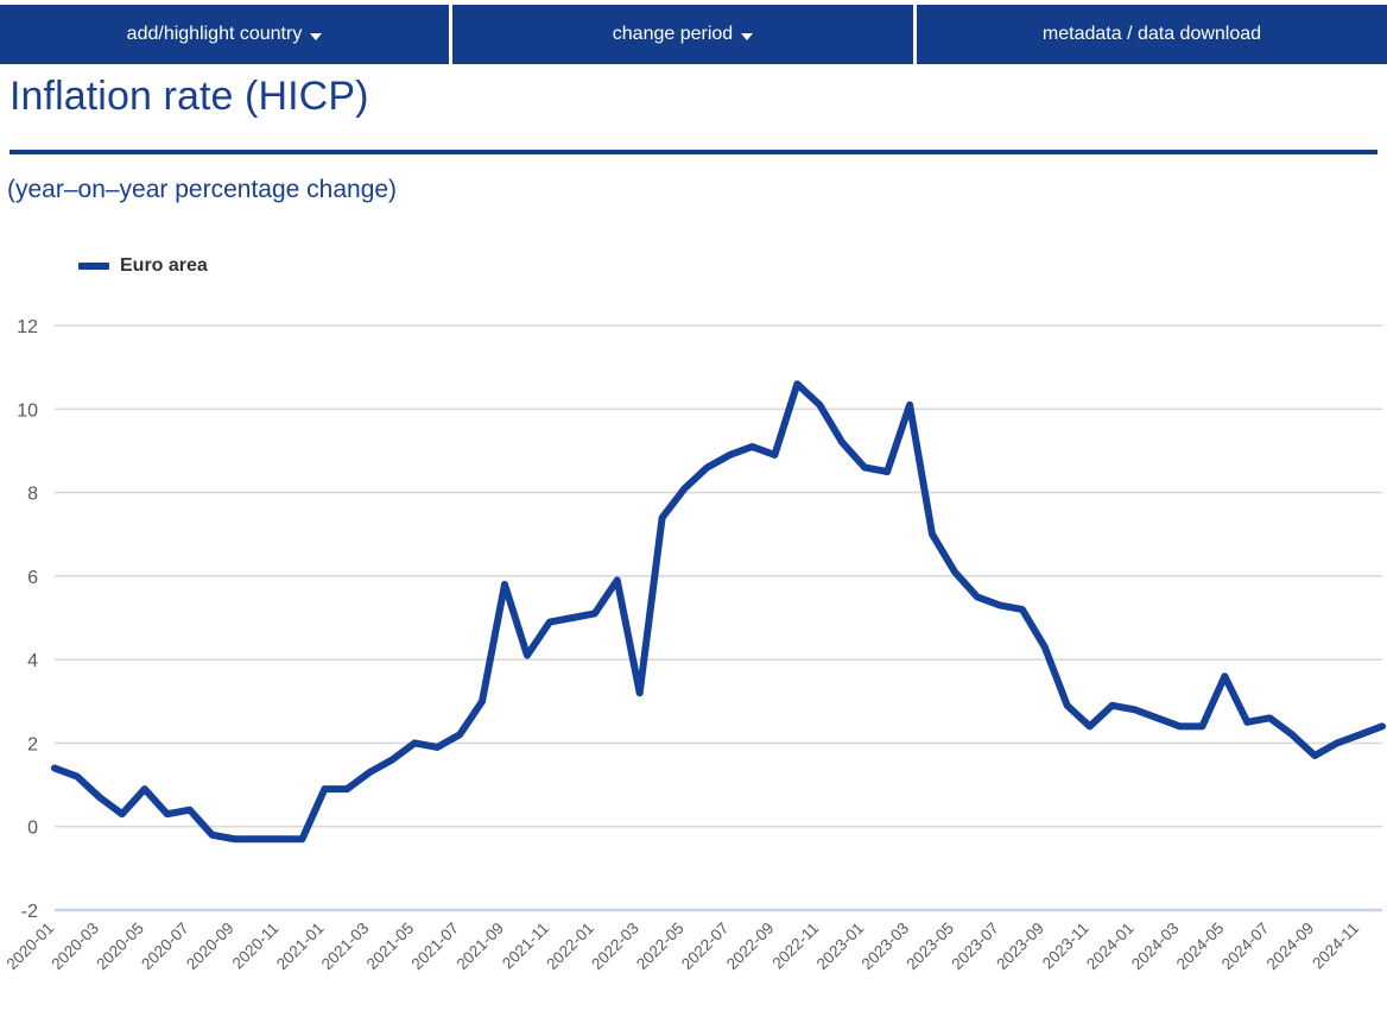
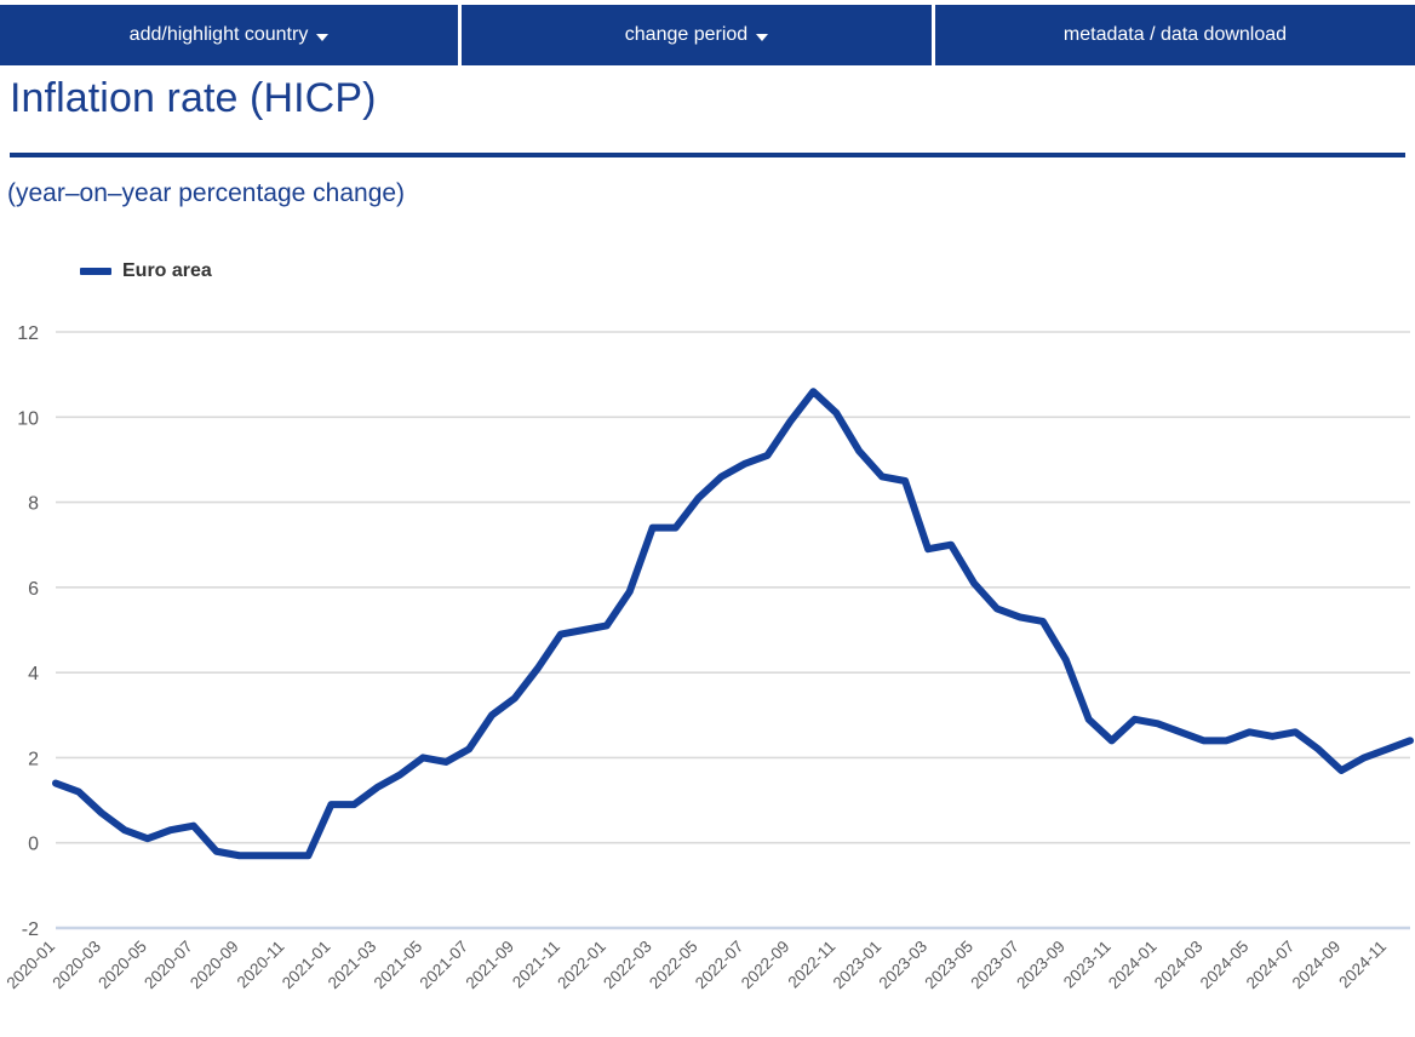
2020-05: 0.9 -> 0.1
2021-09: 5.8 -> 3.4
2022-03: 3.2 -> 7.4
2022-09: 8.9 -> 9.9
2023-03: 10.1 -> 6.9
2024-05: 3.6 -> 2.6
